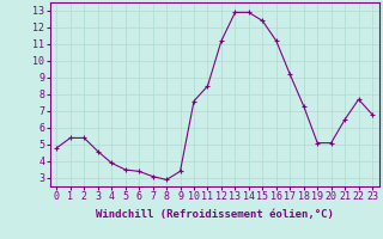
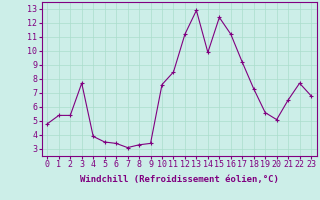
3: 4.6 -> 7.7
8: 2.9 -> 3.3
14: 12.9 -> 9.9
19: 5.1 -> 5.6
